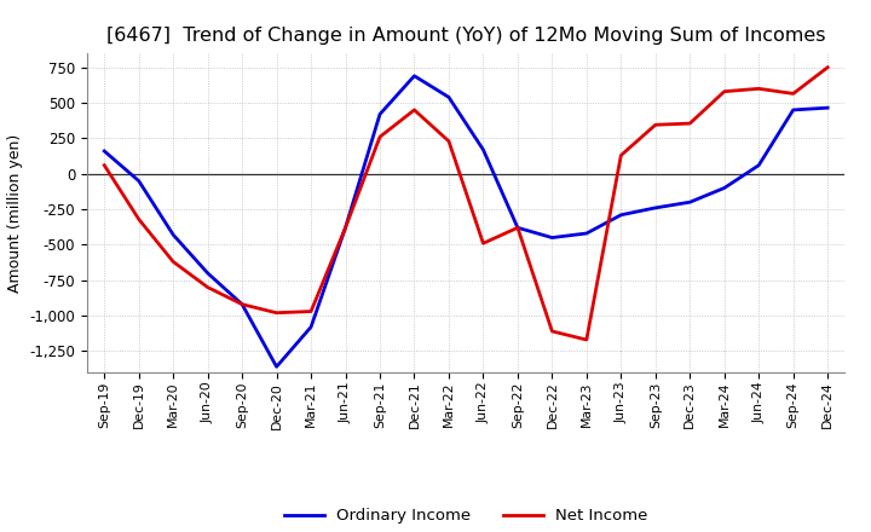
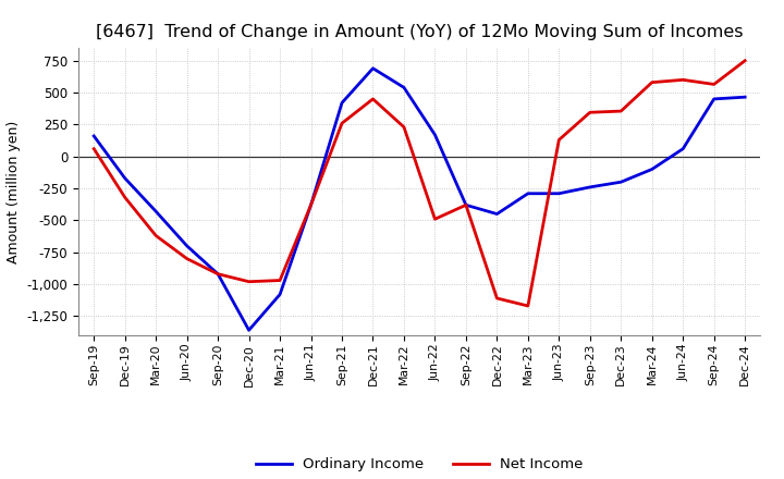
Ordinary Income/Dec-19: -50 -> -170
Ordinary Income/Mar-23: -420 -> -290
